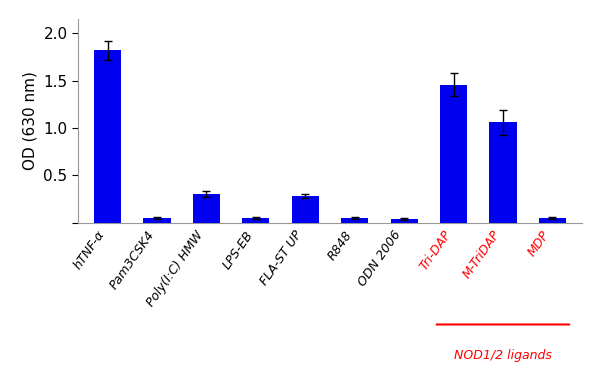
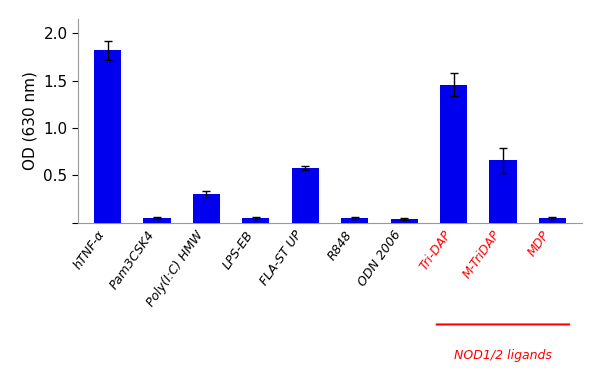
FLA-ST UP: 0.28 -> 0.58
M-TriDAP: 1.06 -> 0.66
